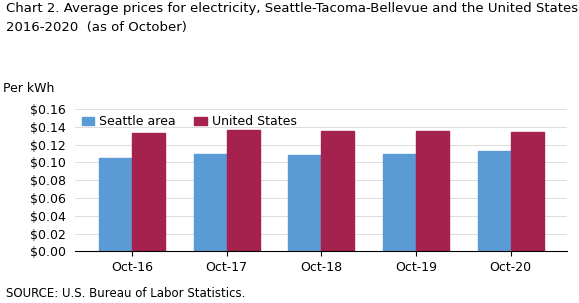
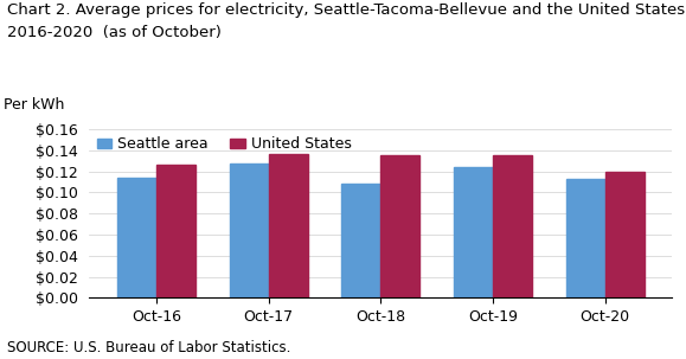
Seattle area/Oct-16: $0.105 -> $0.114
United States/Oct-16: $0.133 -> $0.126
Seattle area/Oct-17: $0.109 -> $0.128
Seattle area/Oct-19: $0.109 -> $0.124
United States/Oct-20: $0.134 -> $0.120
